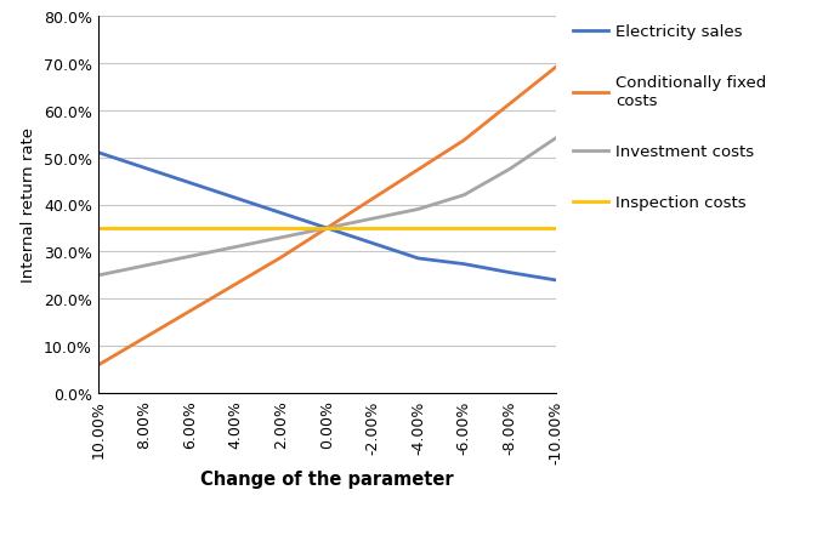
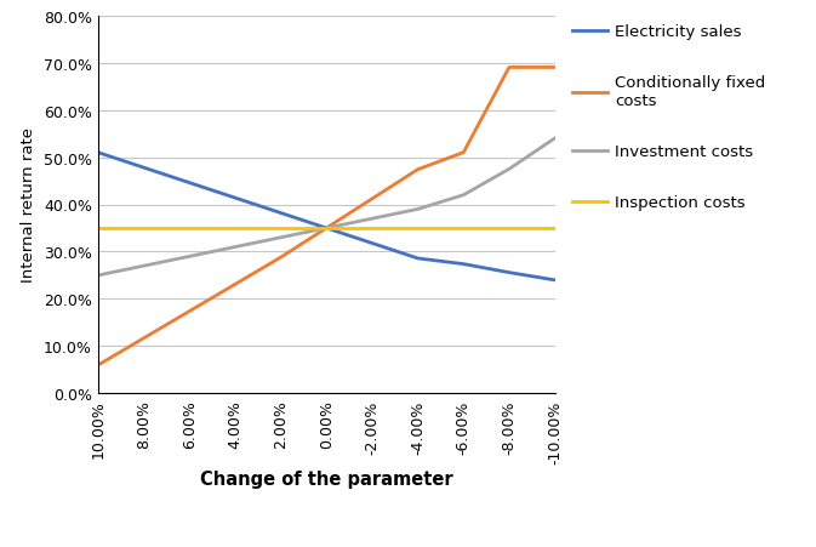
Conditionally fixed costs/-6.00%: 53.6% -> 51.0%
Conditionally fixed costs/-8.00%: 61.3% -> 69.0%
